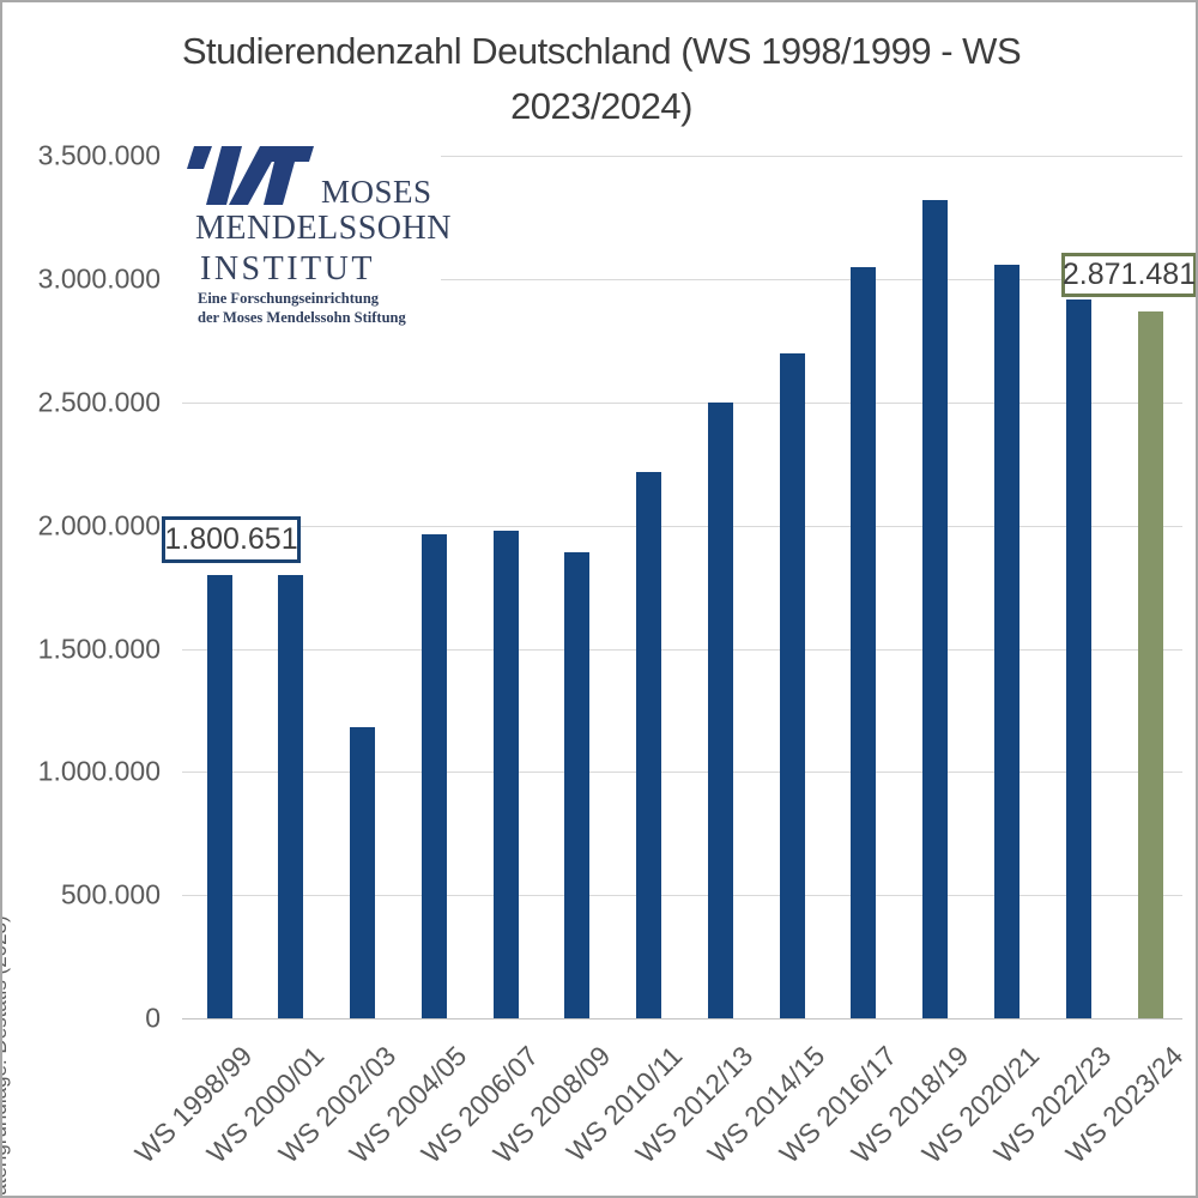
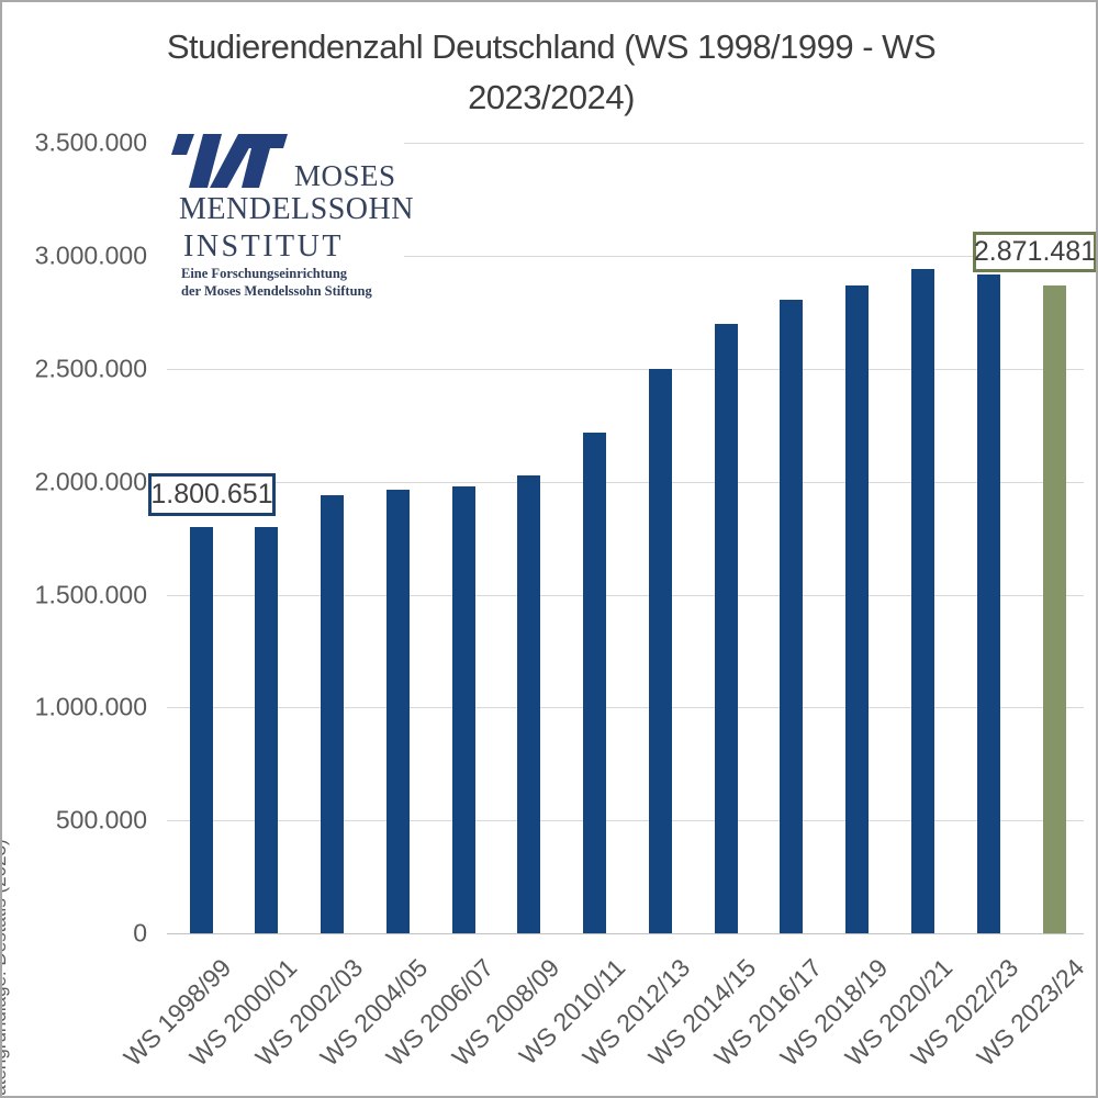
WS 2002/03: 1180000 -> 1940000
WS 2008/09: 1890000 -> 2030000
WS 2016/17: 3050000 -> 2810000
WS 2018/19: 3320000 -> 2870000
WS 2020/21: 3060000 -> 2940000
